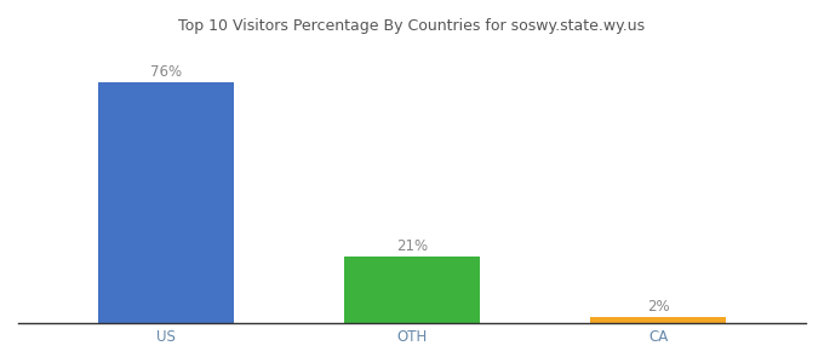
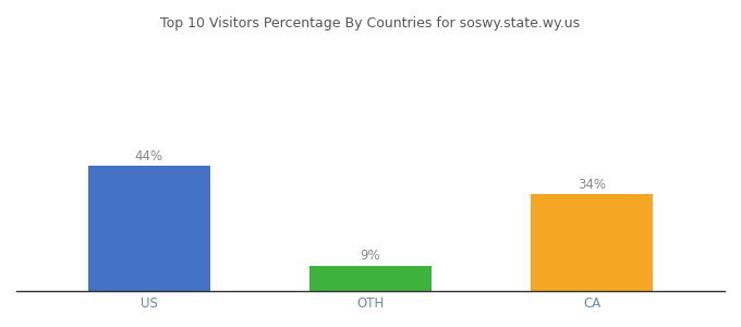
US: 76% -> 44%
OTH: 21% -> 9%
CA: 2% -> 34%
